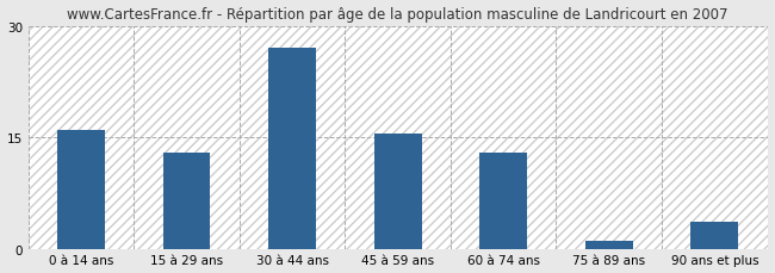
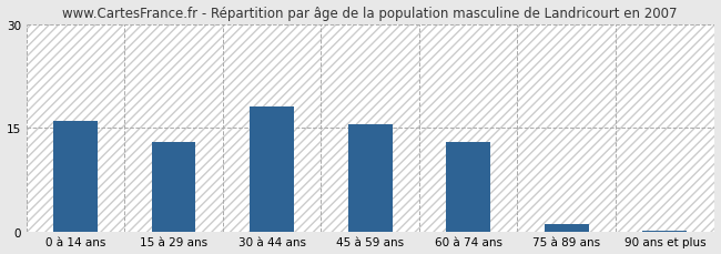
30 à 44 ans: 27.0 -> 18.0
90 ans et plus: 3.6 -> 0.1
